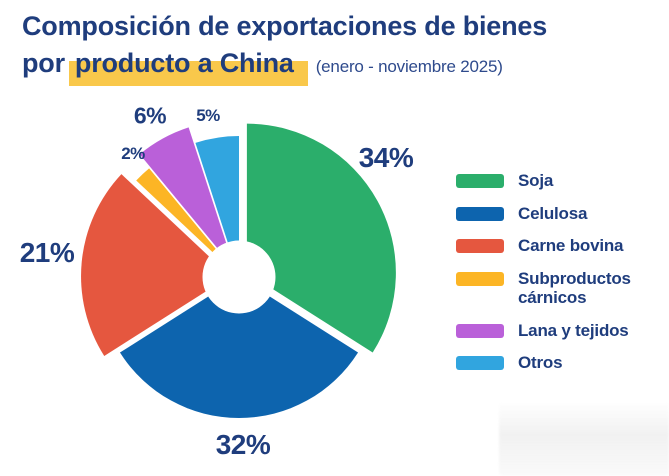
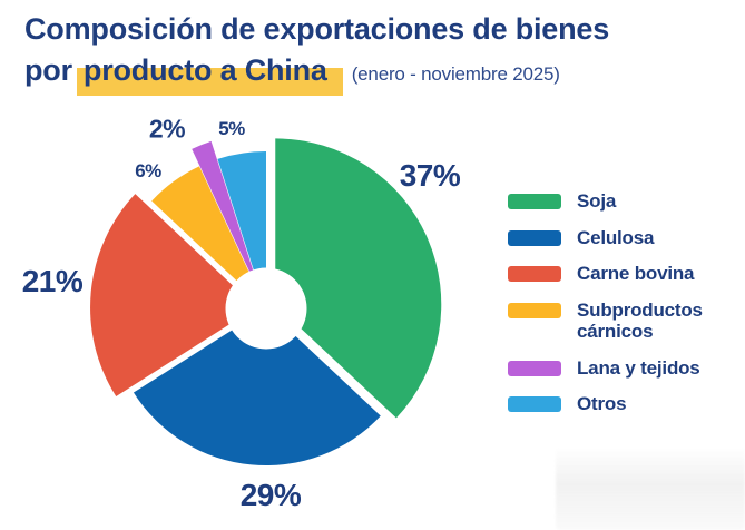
Soja: 34% -> 37%
Celulosa: 32% -> 29%
Subproductos cárnicos: 2% -> 6%
Lana y tejidos: 6% -> 2%
